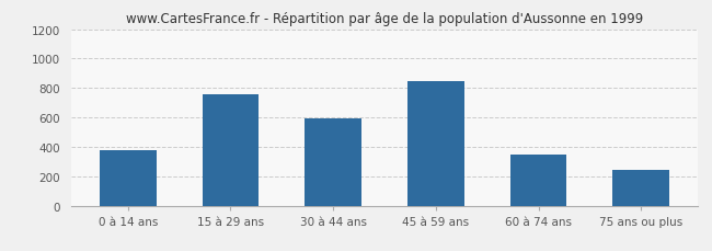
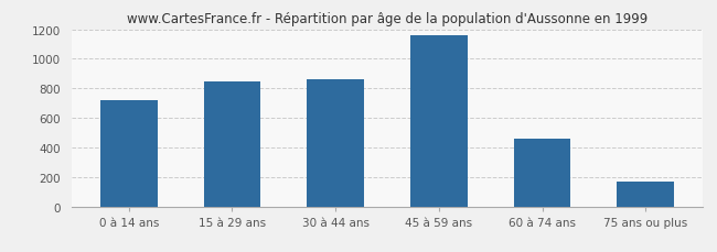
0 à 14 ans: 380 -> 720
15 à 29 ans: 760 -> 840
30 à 44 ans: 590 -> 860
45 à 59 ans: 850 -> 1160
60 à 74 ans: 350 -> 460
75 ans ou plus: 240 -> 170
